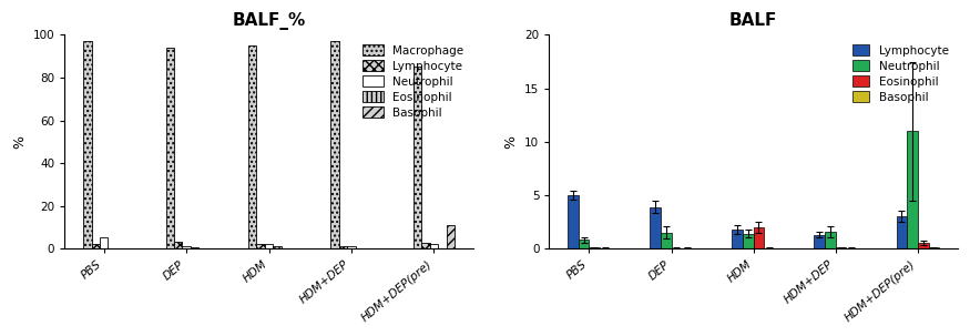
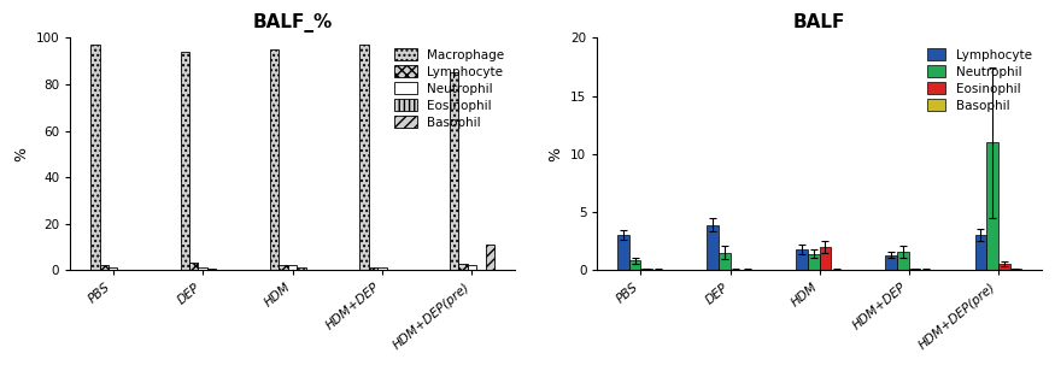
BALF_%/Neutrophil/PBS: 5 -> 1
BALF/Lymphocyte/PBS: 5.0 -> 3.0
